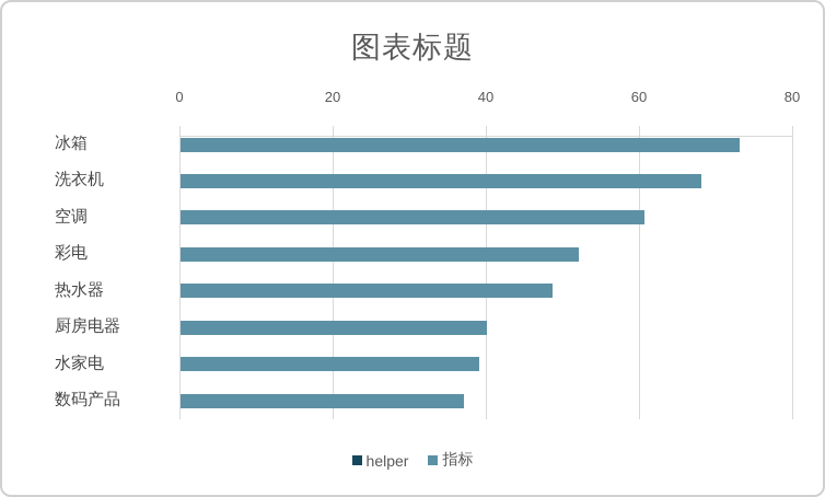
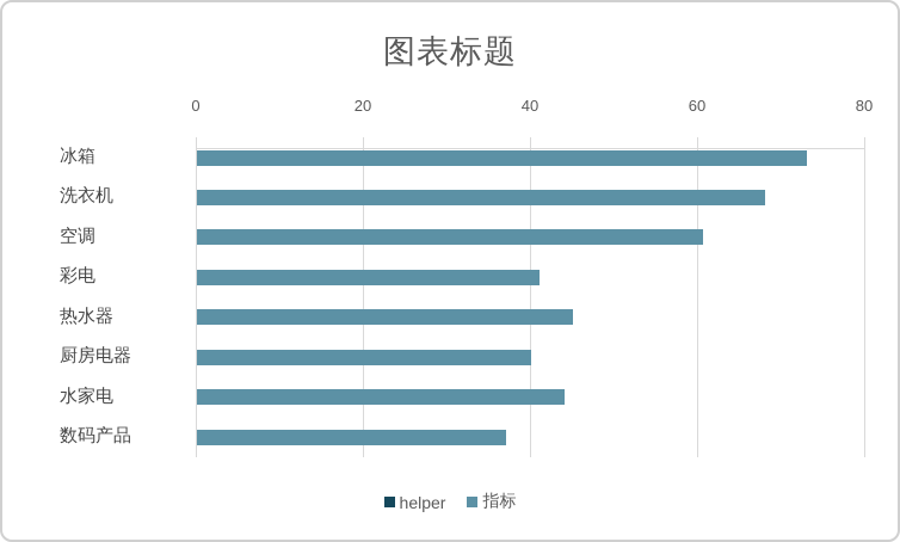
指标/彩电: 52 -> 41
指标/热水器: 48 -> 45
指标/水家电: 39 -> 44
